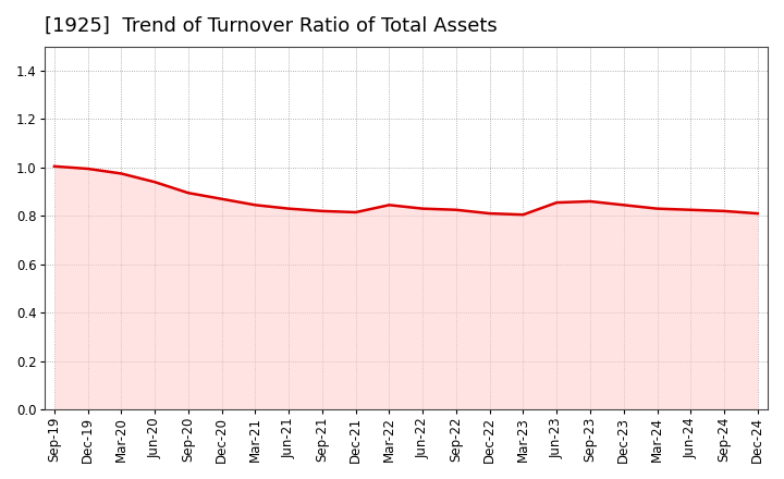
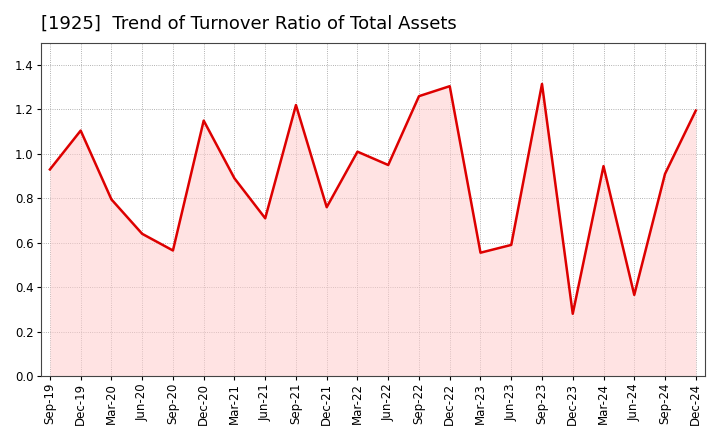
Sep-19: 1.005 -> 0.930
Dec-19: 0.995 -> 1.105
Mar-20: 0.975 -> 0.795
Jun-20: 0.940 -> 0.640
Sep-20: 0.895 -> 0.565
Dec-20: 0.870 -> 1.150
Mar-21: 0.845 -> 0.890
Jun-21: 0.830 -> 0.710
Sep-21: 0.820 -> 1.220
Dec-21: 0.815 -> 0.760
Mar-22: 0.845 -> 1.010
Jun-22: 0.830 -> 0.950
Sep-22: 0.825 -> 1.260
Dec-22: 0.810 -> 1.305
Mar-23: 0.805 -> 0.555
Jun-23: 0.855 -> 0.590
Sep-23: 0.860 -> 1.315
Dec-23: 0.845 -> 0.280
Mar-24: 0.830 -> 0.945
Jun-24: 0.825 -> 0.365
Sep-24: 0.820 -> 0.910
Dec-24: 0.810 -> 1.195
